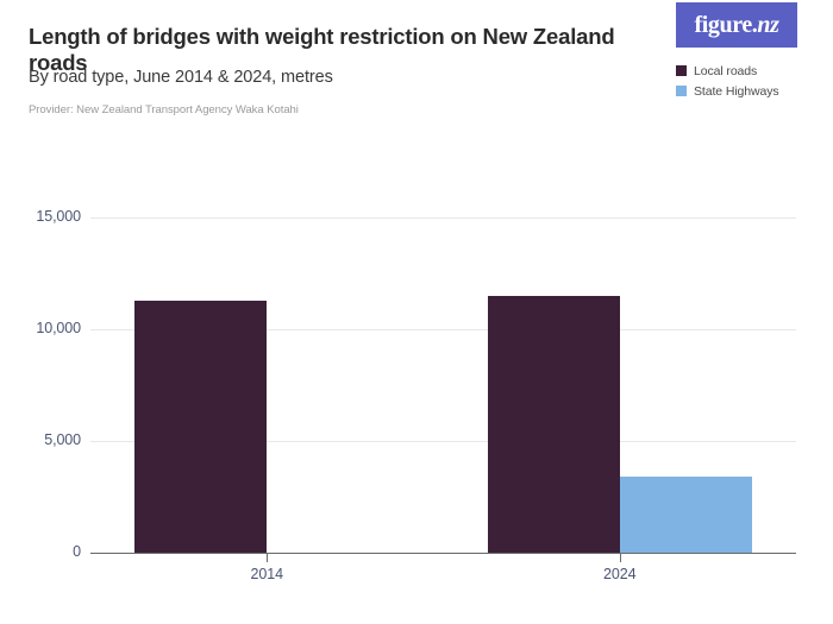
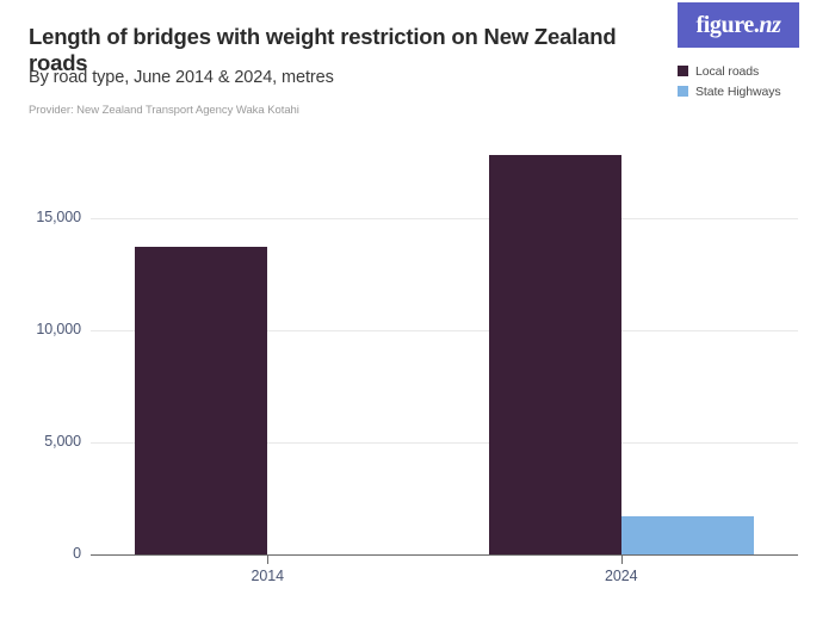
Local roads/2014: 11300 -> 13700
Local roads/2024: 11500 -> 17800
State Highways/2024: 3400 -> 1700
